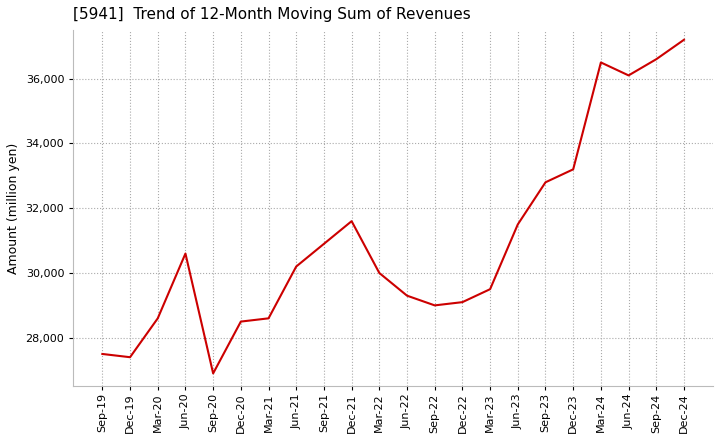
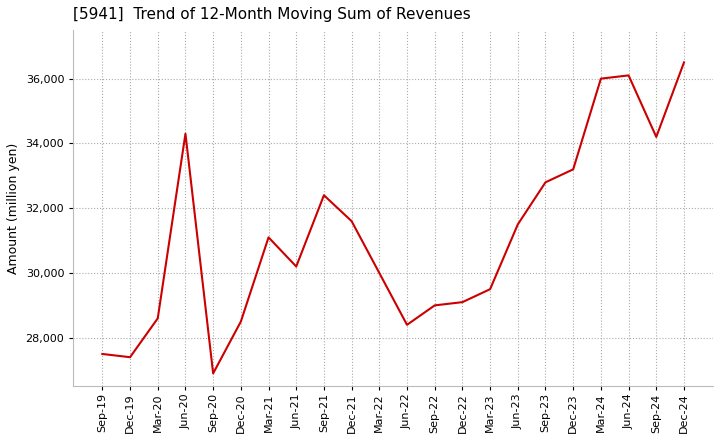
Jun-20: 30,600 -> 34,300
Mar-21: 28,600 -> 31,100
Sep-21: 30,900 -> 32,400
Jun-22: 29,300 -> 28,400
Mar-24: 36,500 -> 36,000
Sep-24: 36,600 -> 34,200
Dec-24: 37,200 -> 36,500
